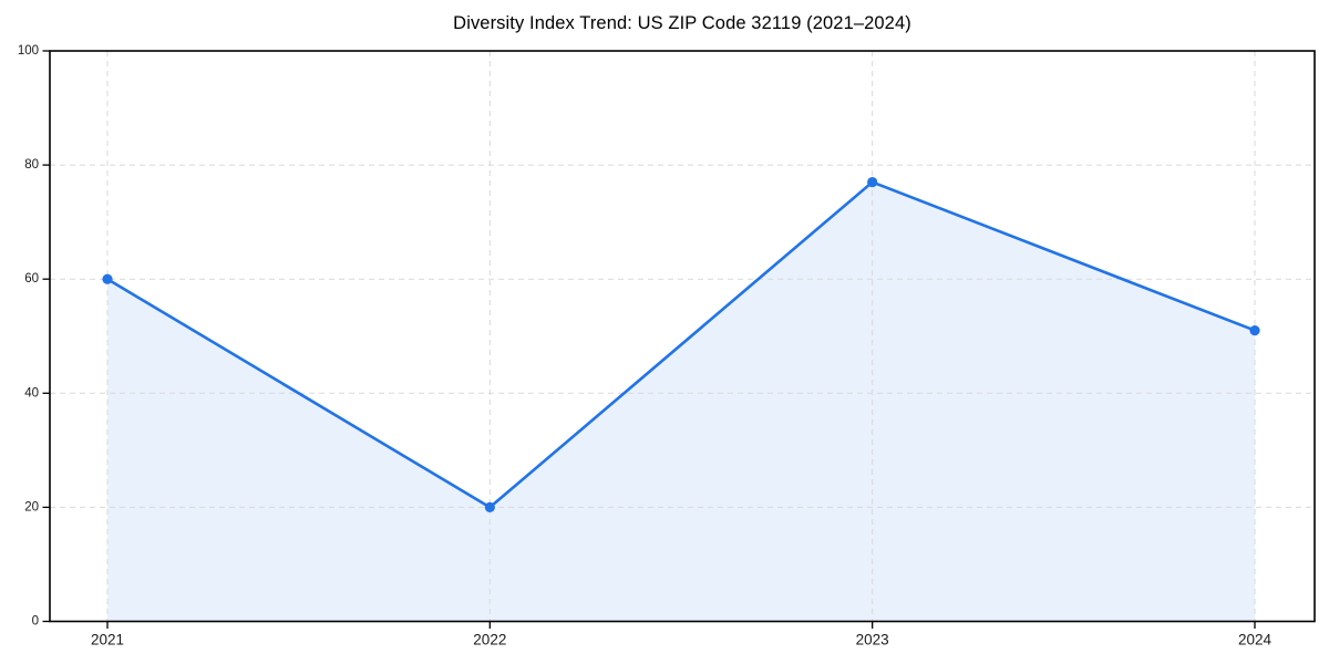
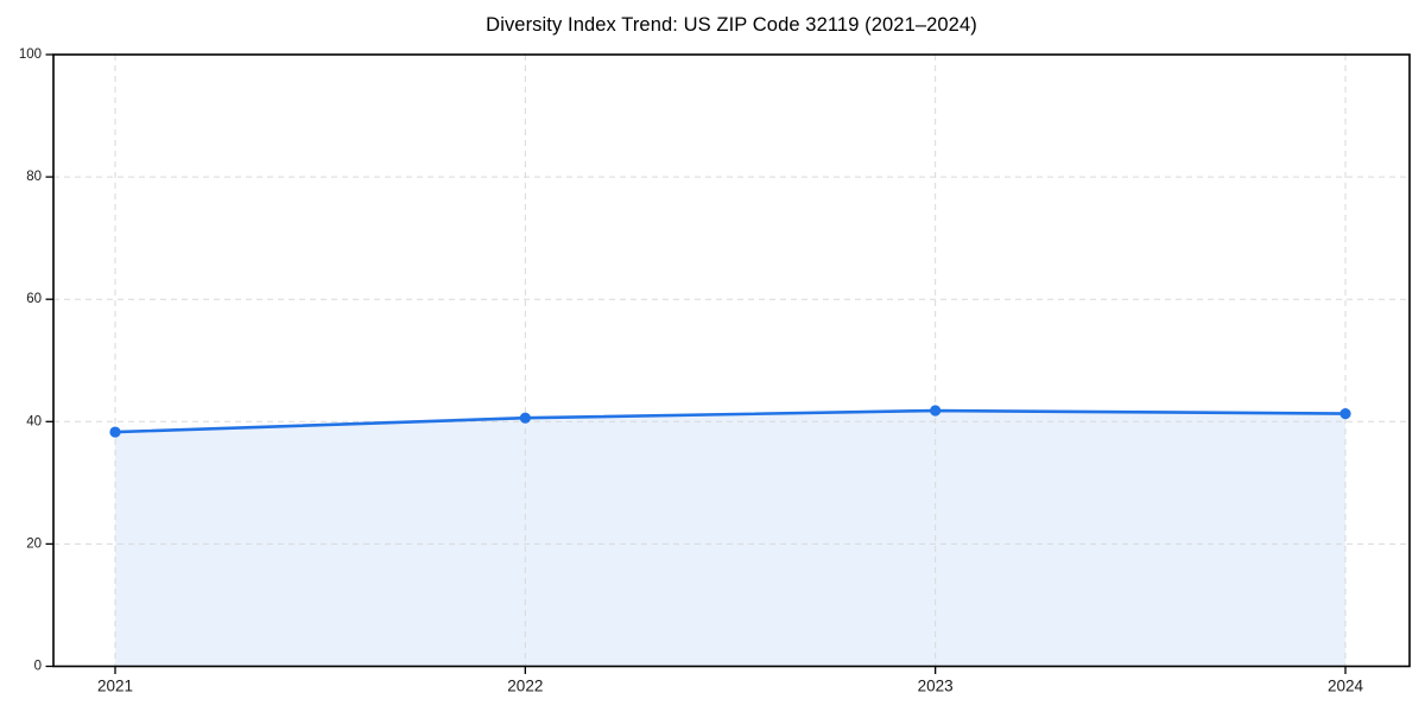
2021: 60 -> 38
2022: 20 -> 41
2023: 77 -> 42
2024: 51 -> 41
